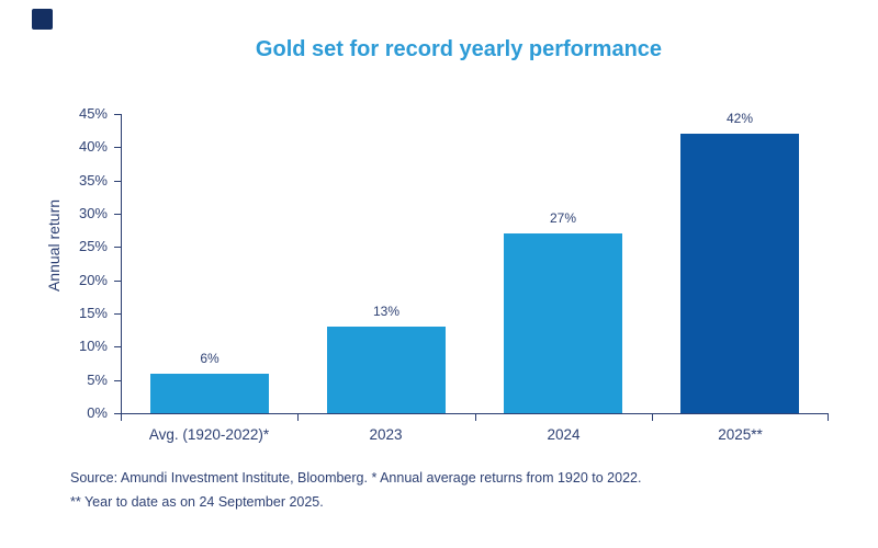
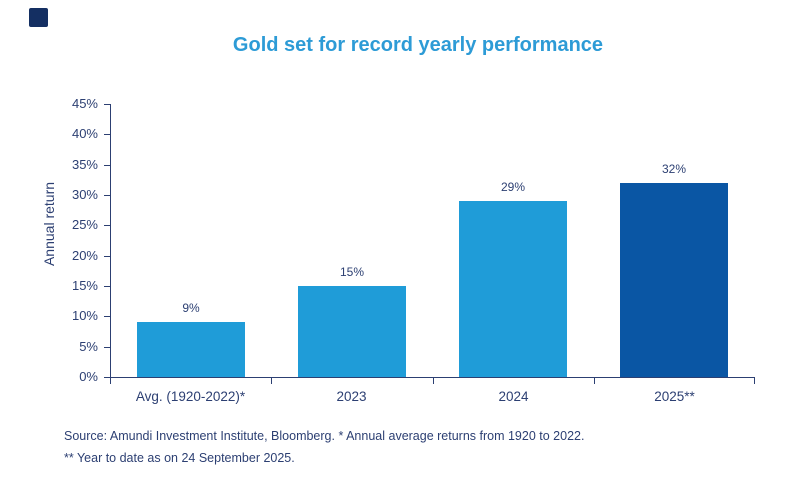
Avg. (1920-2022)*: 6% -> 9%
2023: 13% -> 15%
2024: 27% -> 29%
2025**: 42% -> 32%
